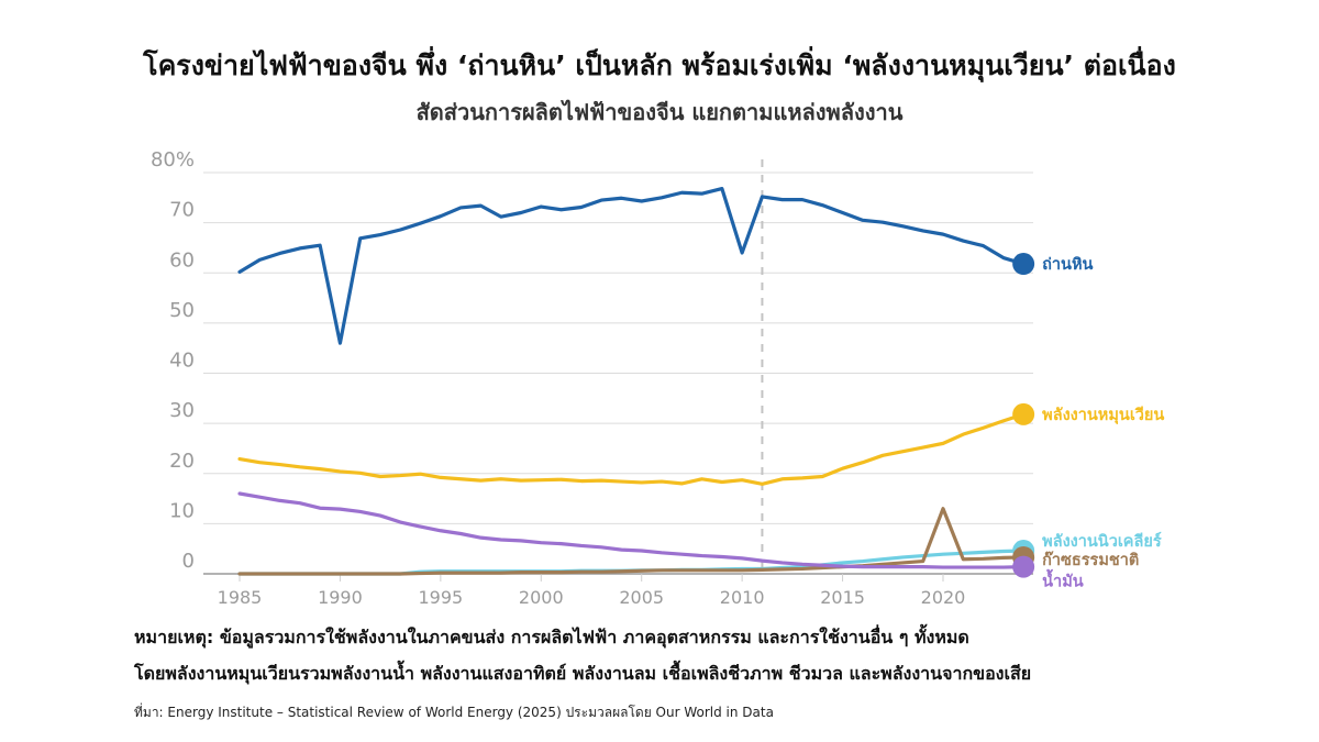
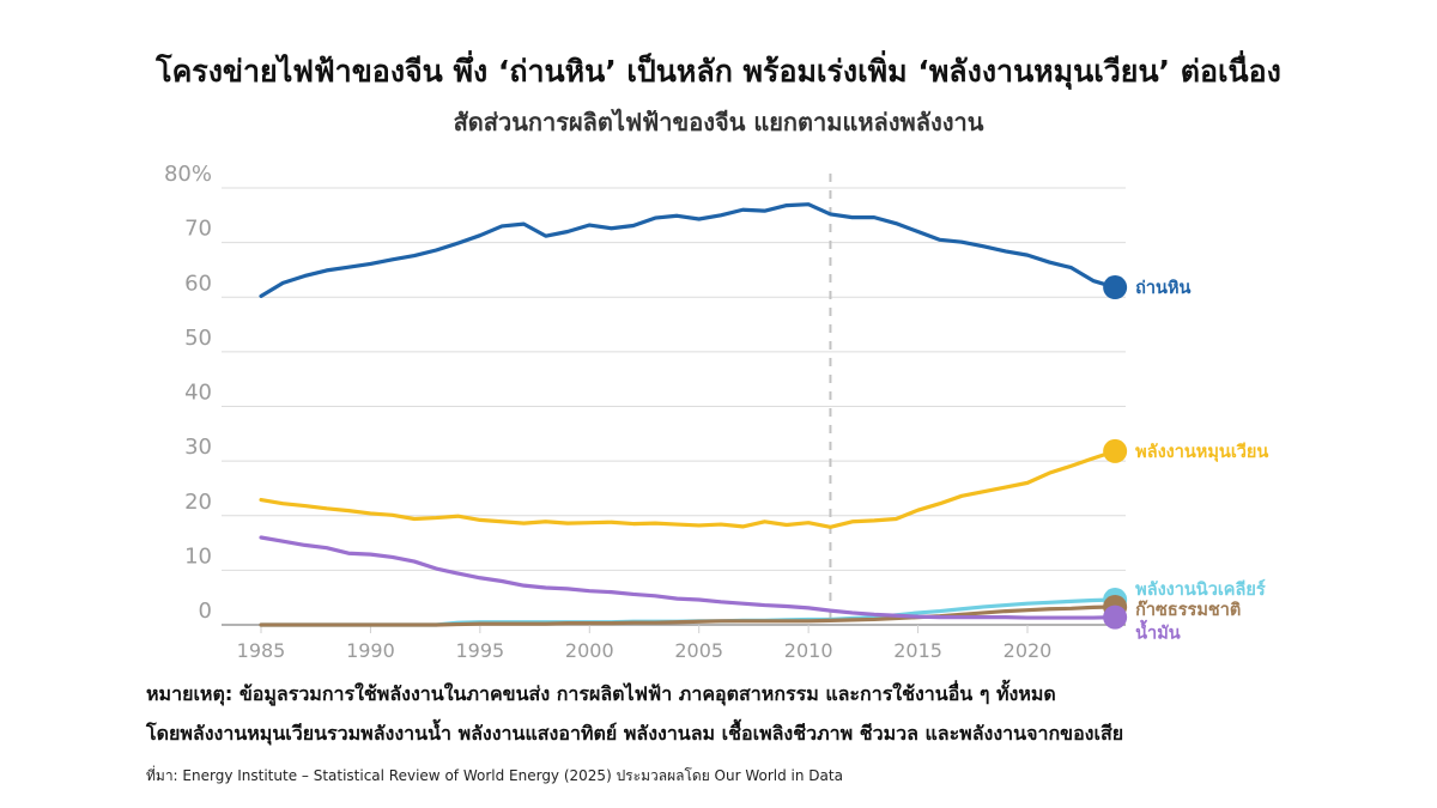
ถ่านหิน/1990: 46% -> 66%
ถ่านหิน/2010: 64% -> 77%
ก๊าซธรรมชาติ/2020: 13% -> 3%
